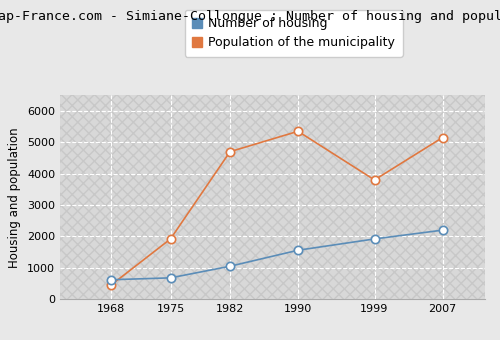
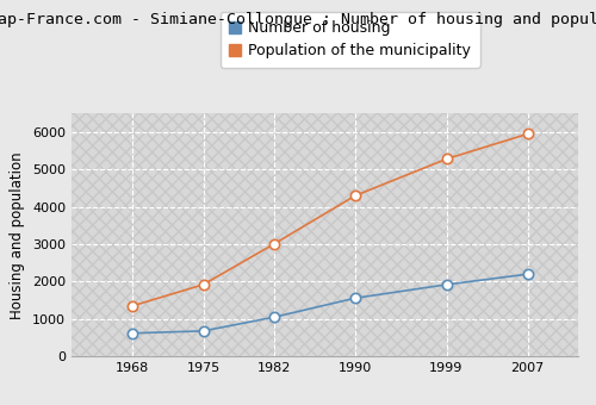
Population of the municipality/1968: 450 -> 1350
Population of the municipality/1982: 4700 -> 3010
Population of the municipality/1990: 5350 -> 4300
Population of the municipality/1999: 3800 -> 5280
Population of the municipality/2007: 5150 -> 5950
